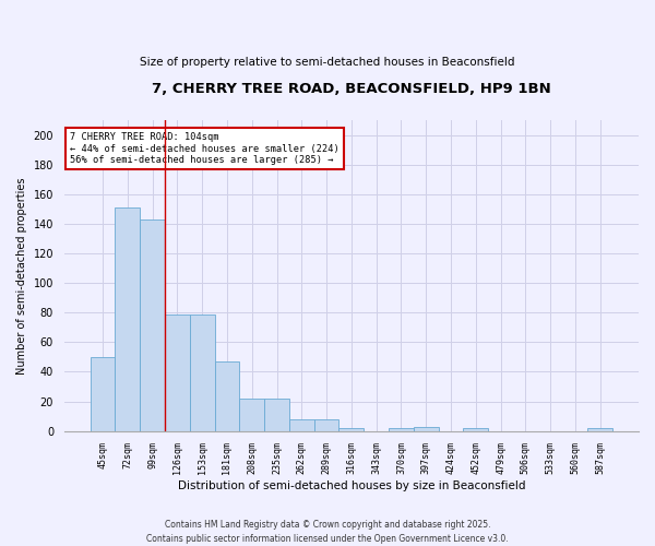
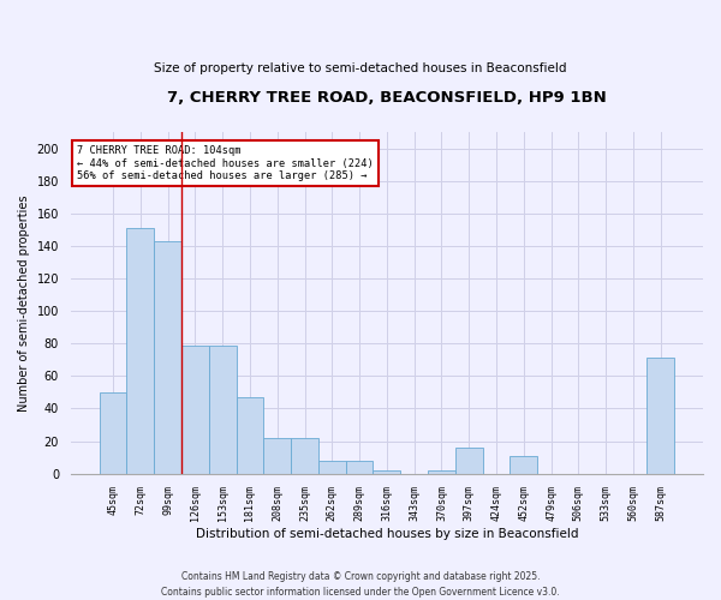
397sqm: 3 -> 16
452sqm: 2 -> 11
587sqm: 2 -> 71
